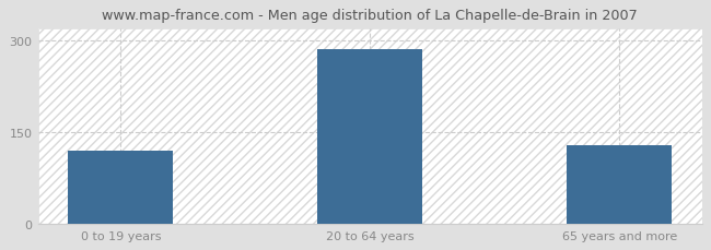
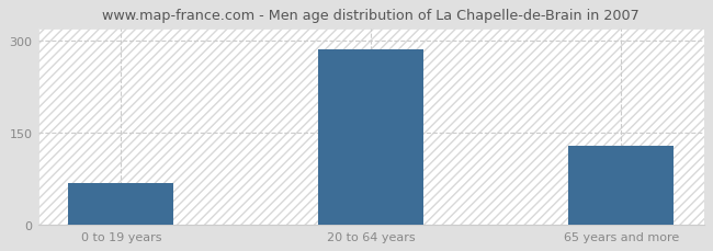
0 to 19 years: 120 -> 68
